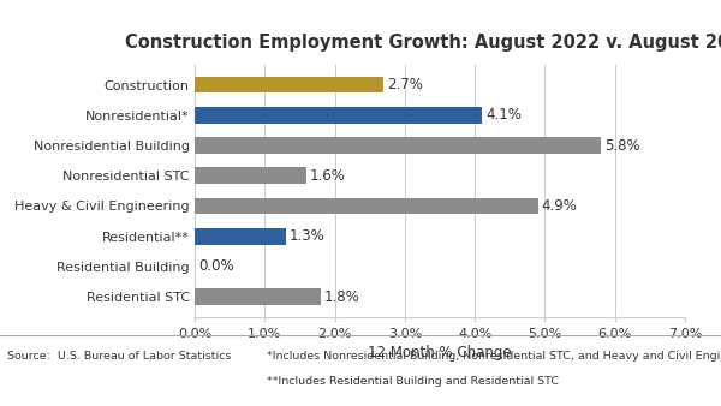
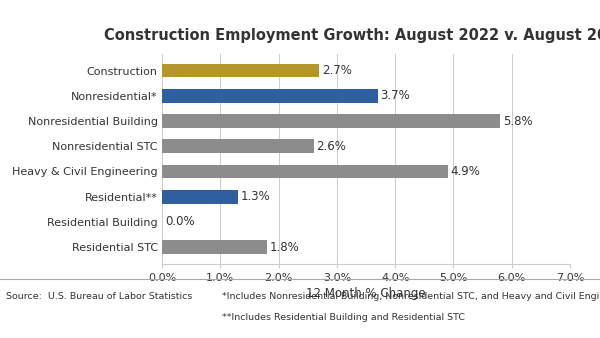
Nonresidential*: 4.1% -> 3.7%
Nonresidential STC: 1.6% -> 2.6%
